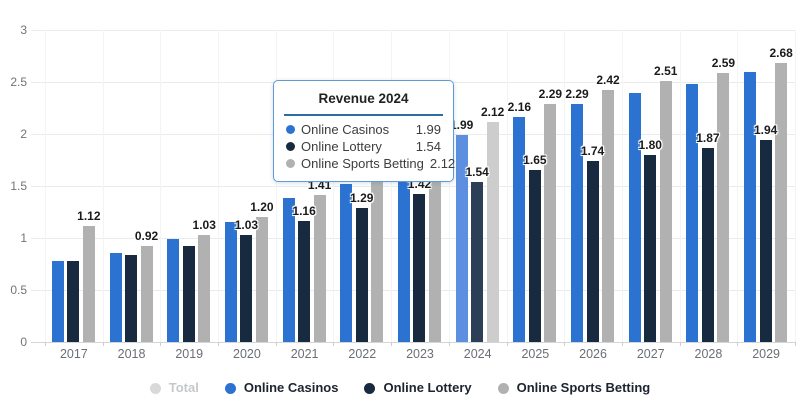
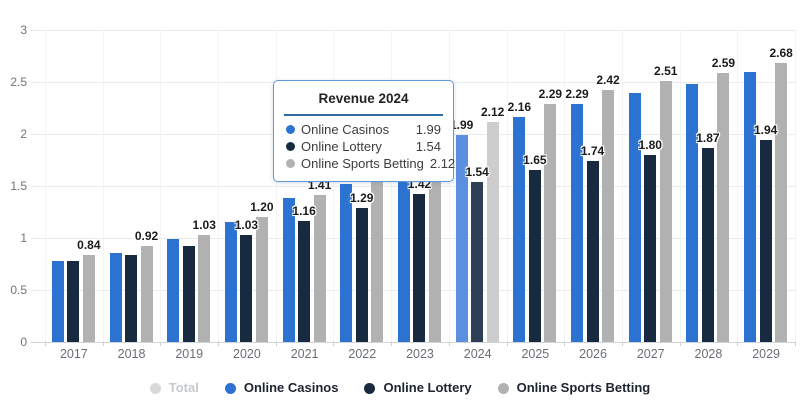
Online Sports Betting/2017: 1.12 -> 0.84
